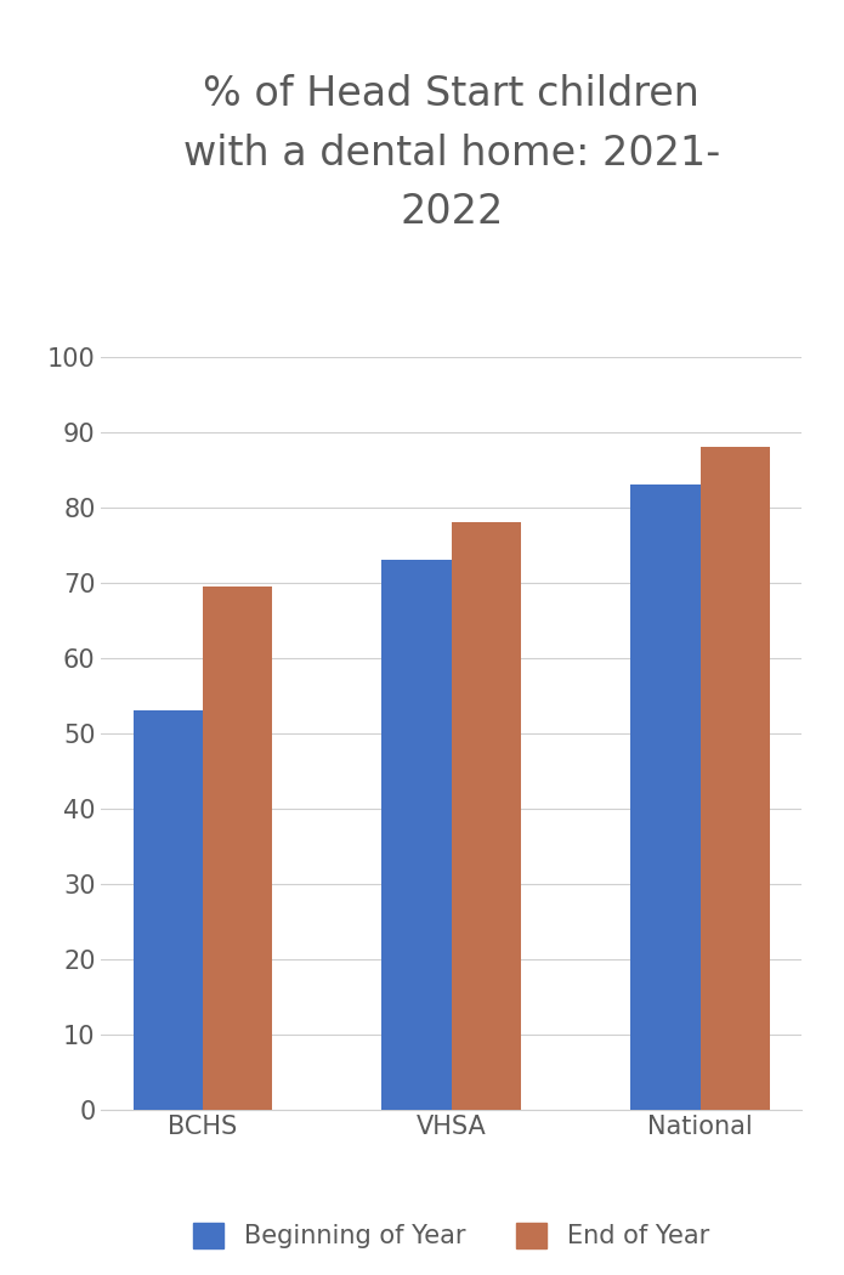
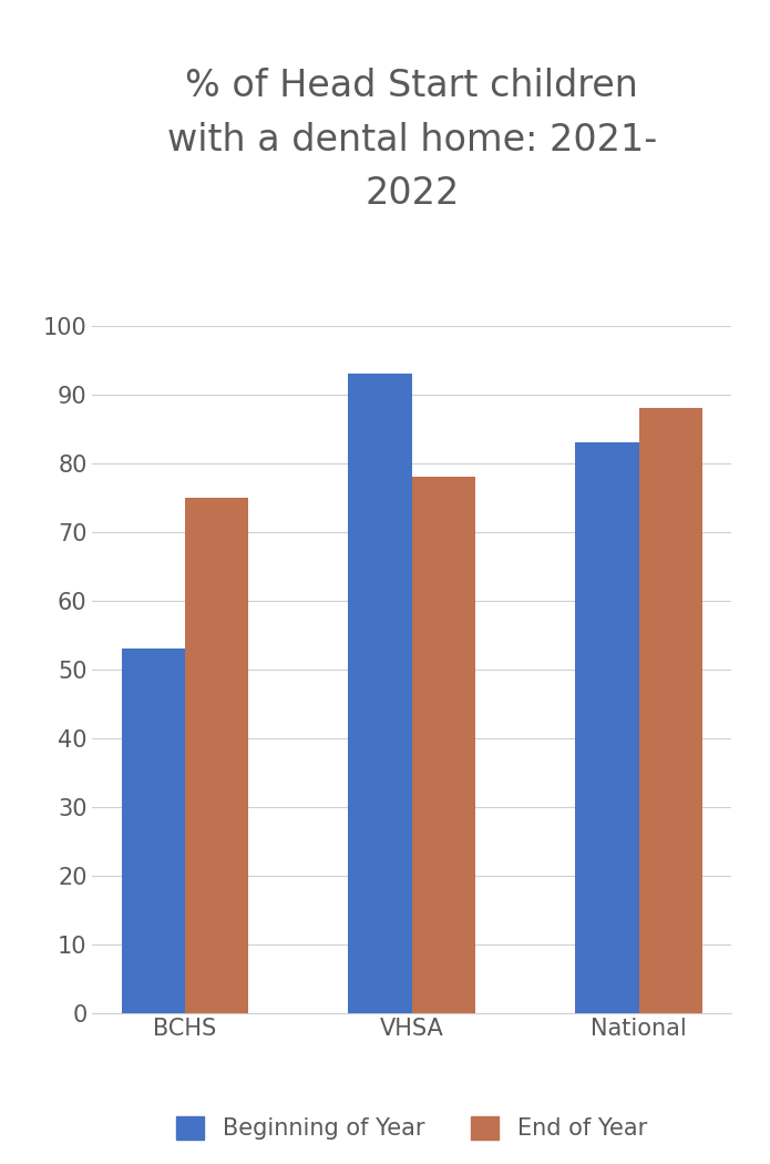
End of Year/BCHS: 69.5 -> 75.0
Beginning of Year/VHSA: 73 -> 93
